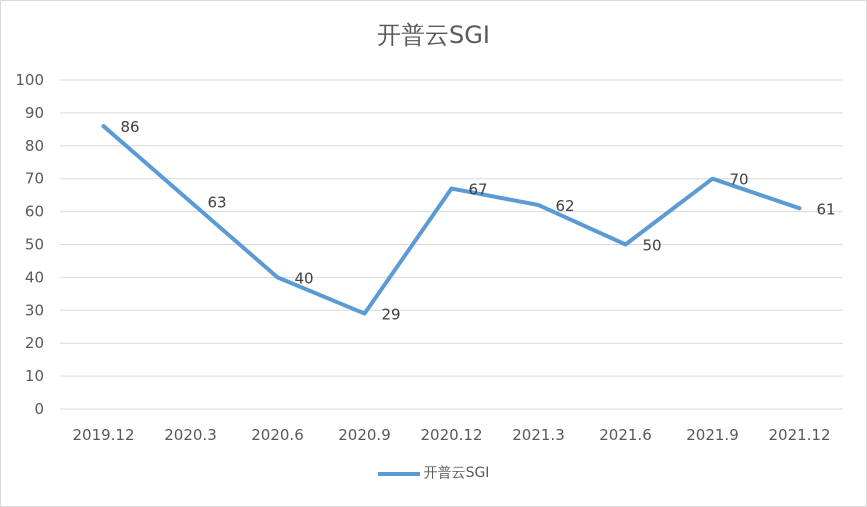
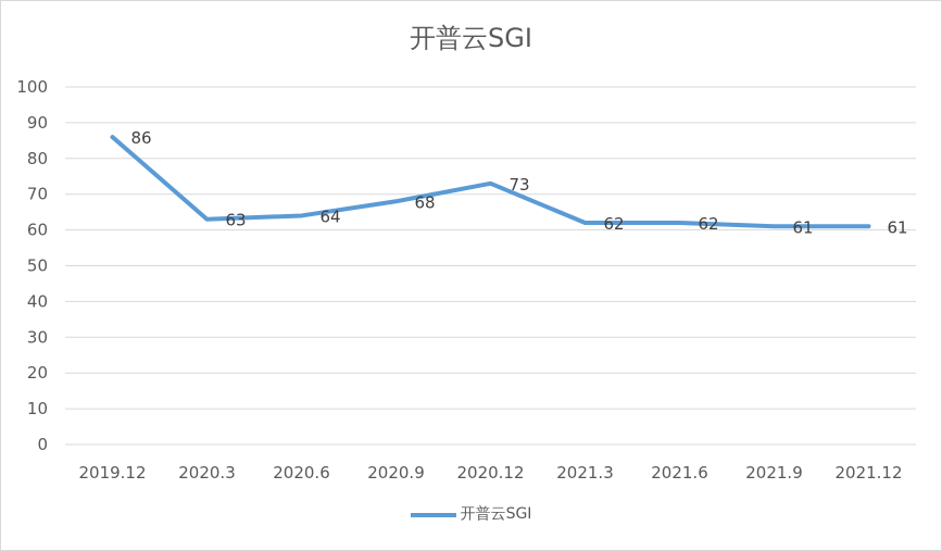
2020.6: 40 -> 64
2020.9: 29 -> 68
2020.12: 67 -> 73
2021.6: 50 -> 62
2021.9: 70 -> 61
